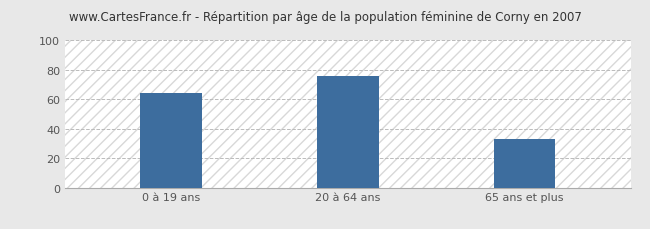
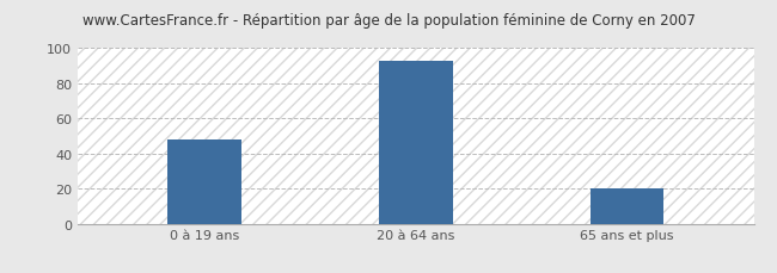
0 à 19 ans: 64 -> 48
20 à 64 ans: 76 -> 93
65 ans et plus: 33 -> 20
